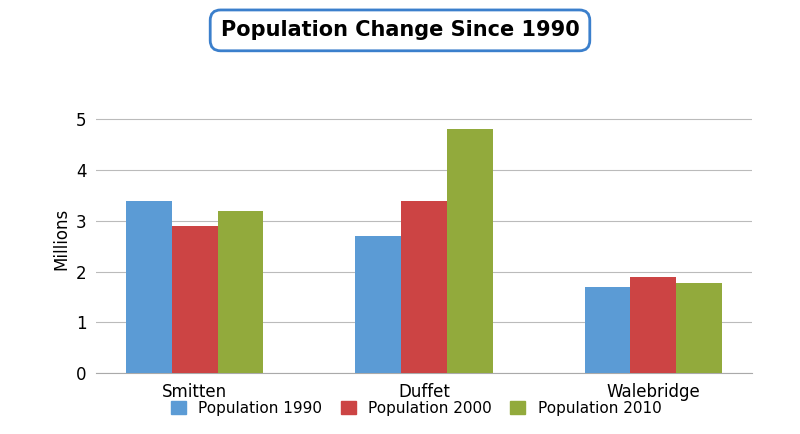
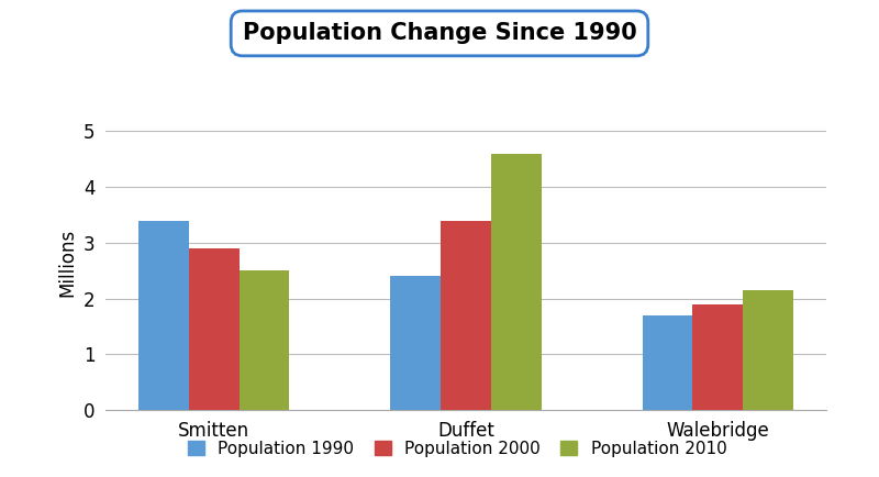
Population 2010/Smitten: 3.20 -> 2.50
Population 1990/Duffet: 2.7 -> 2.4
Population 2010/Duffet: 4.82 -> 4.60
Population 2010/Walebridge: 1.78 -> 2.15
